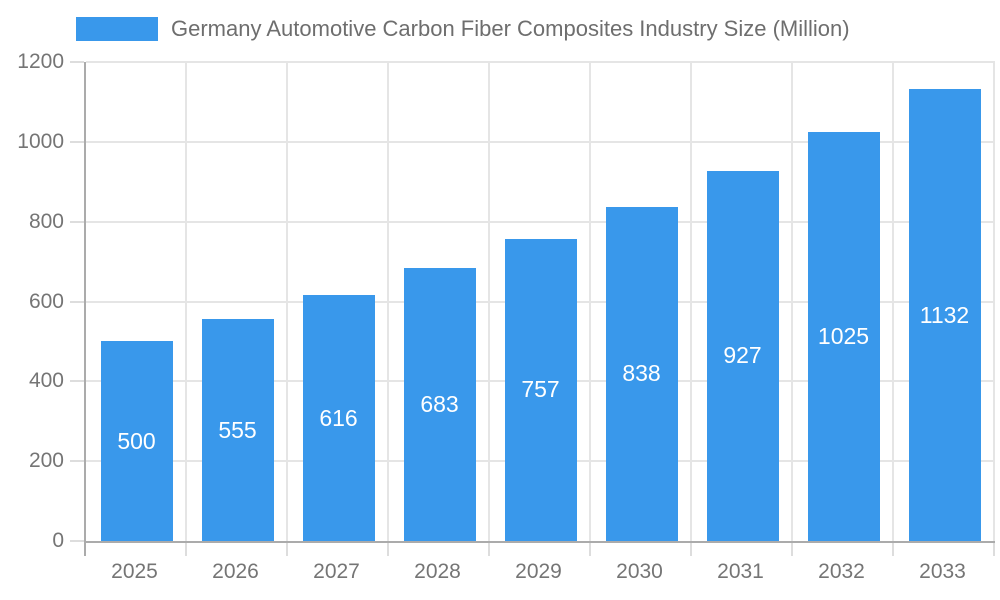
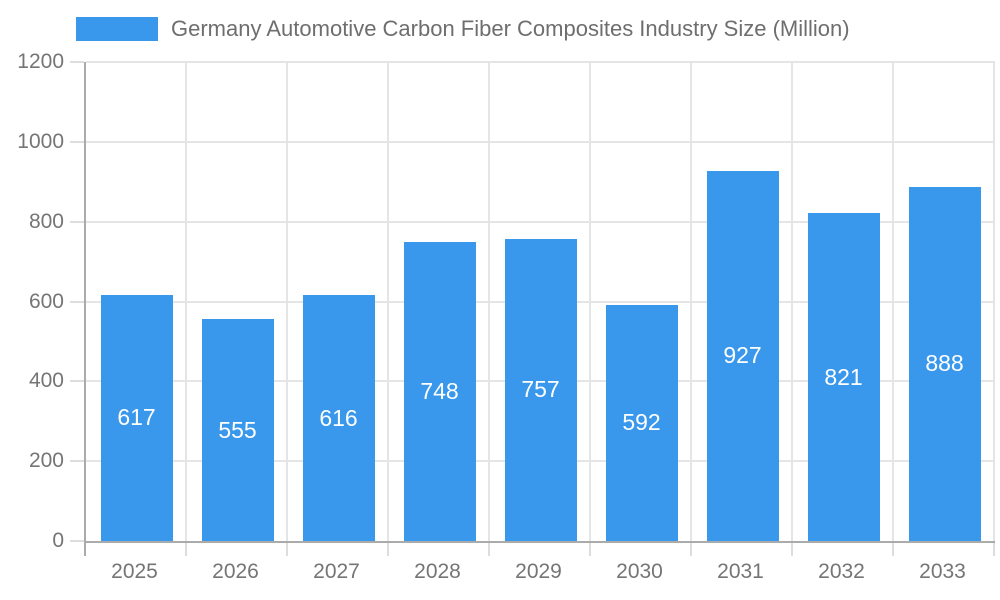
2025: 500 -> 617
2028: 683 -> 748
2030: 838 -> 592
2032: 1025 -> 821
2033: 1132 -> 888
